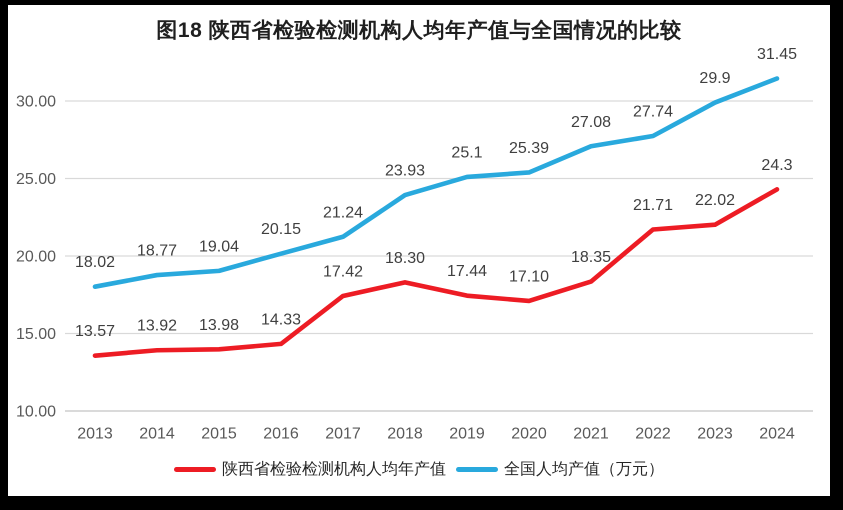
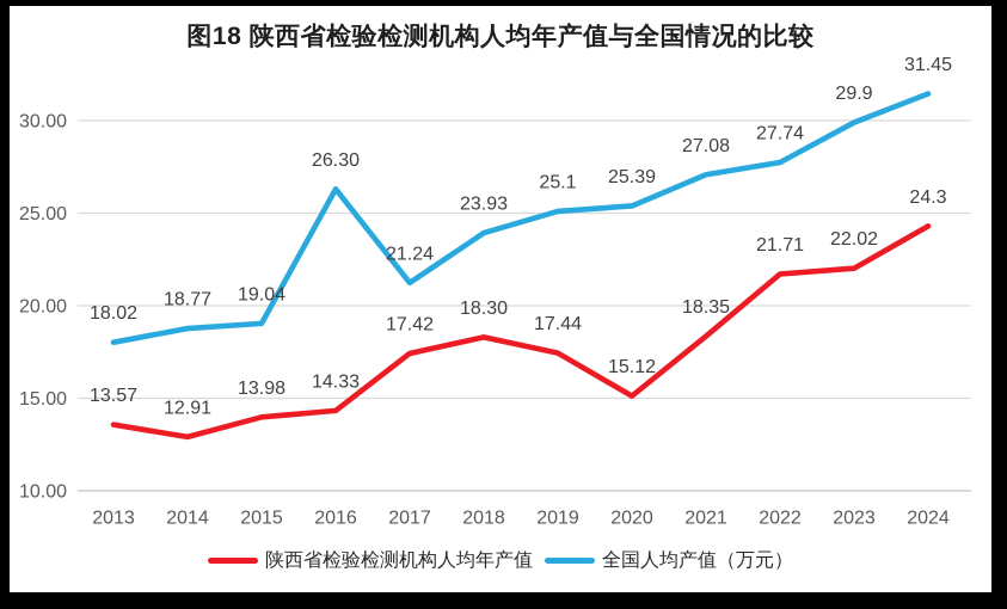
陕西省检验检测机构人均年产值/2014: 13.92 -> 12.91
全国人均产值（万元）/2016: 20.15 -> 26.30
陕西省检验检测机构人均年产值/2020: 17.10 -> 15.12
